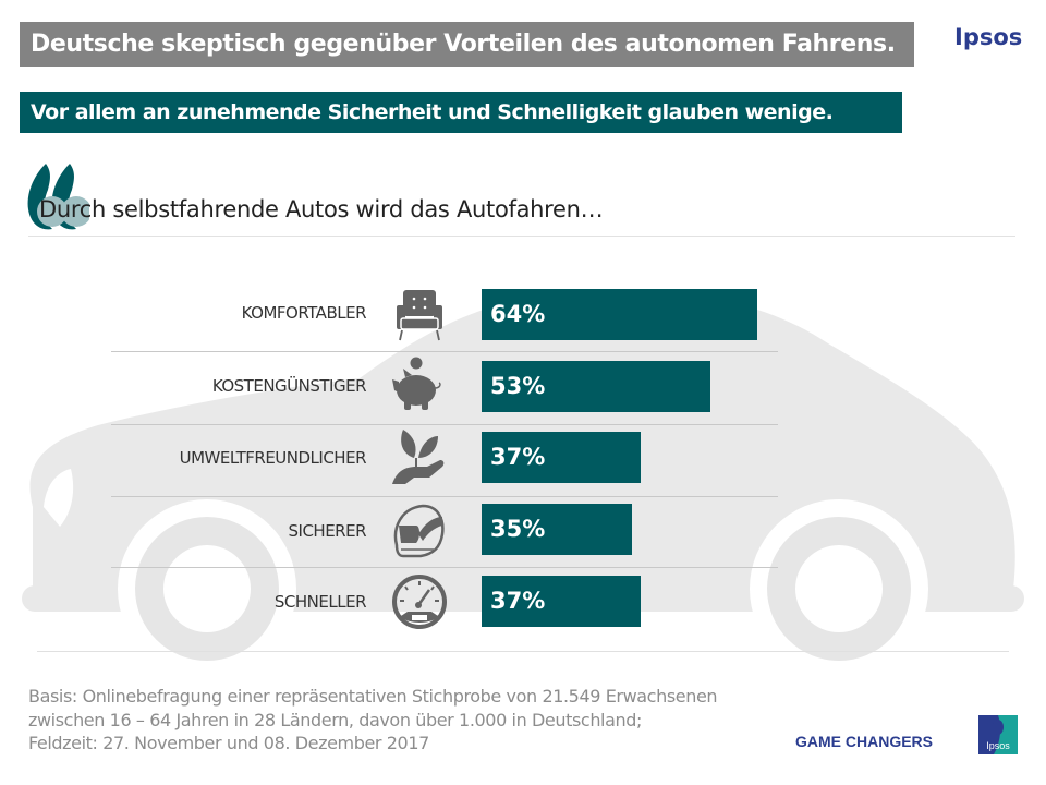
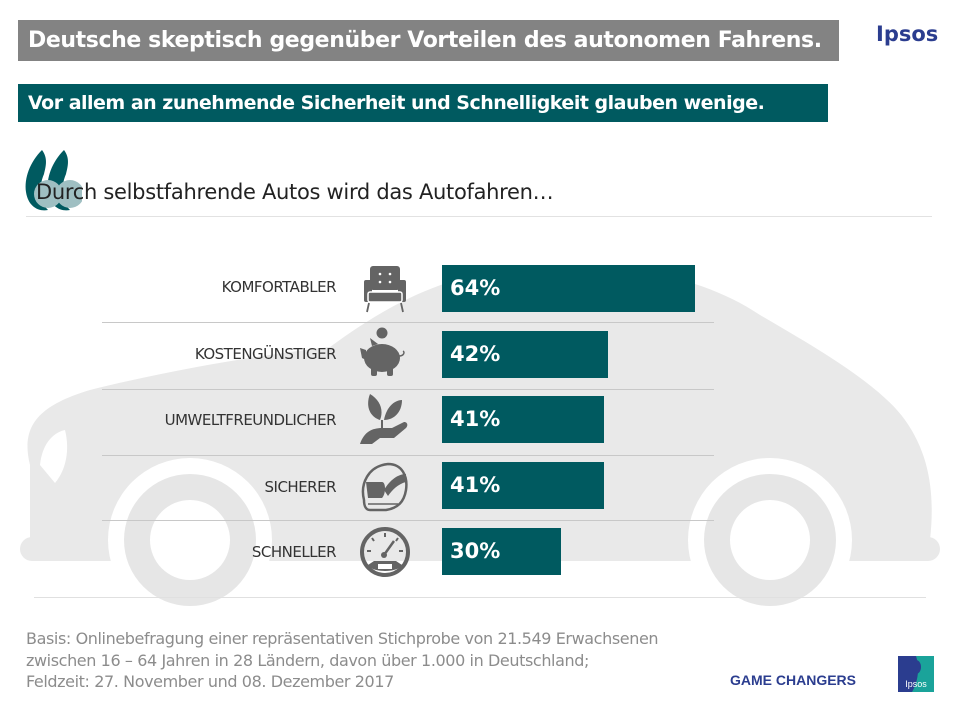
KOSTENGÜNSTIGER: 53% -> 42%
UMWELTFREUNDLICHER: 37% -> 41%
SICHERER: 35% -> 41%
SCHNELLER: 37% -> 30%
